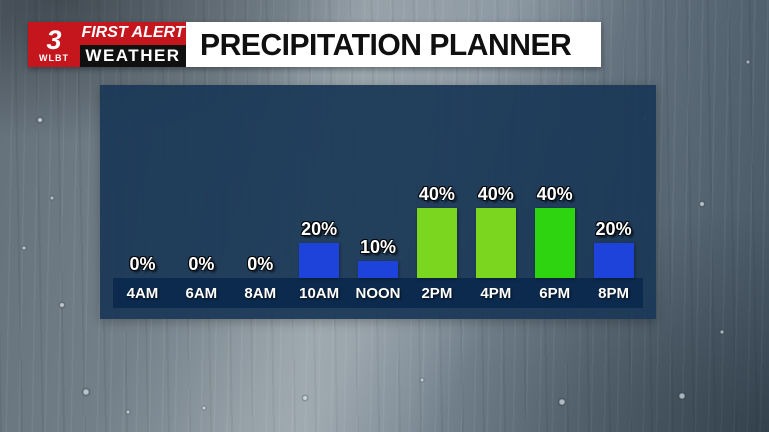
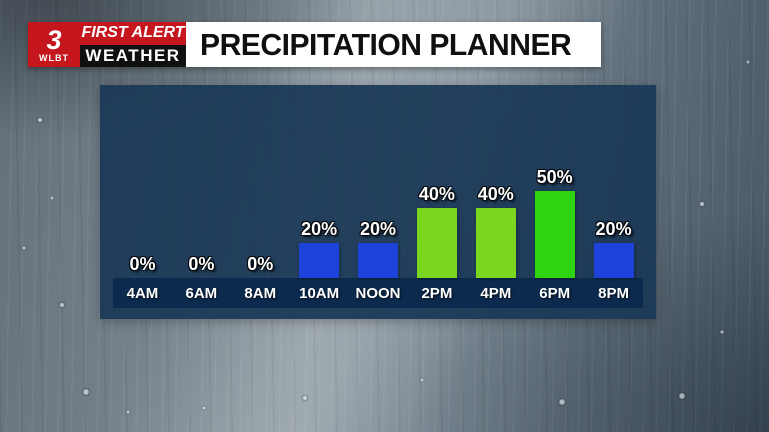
NOON: 10% -> 20%
6PM: 40% -> 50%
